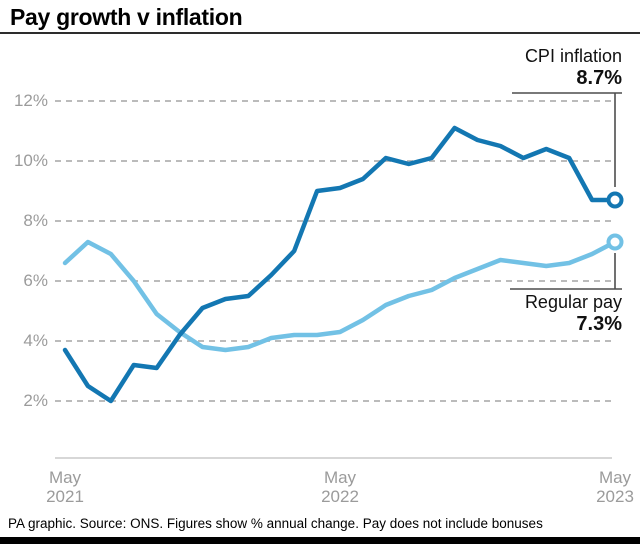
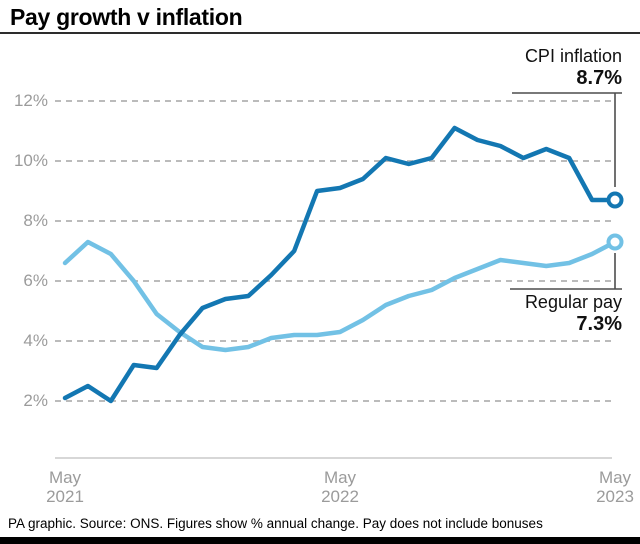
CPI inflation/May 2021: 3.7% -> 2.1%
